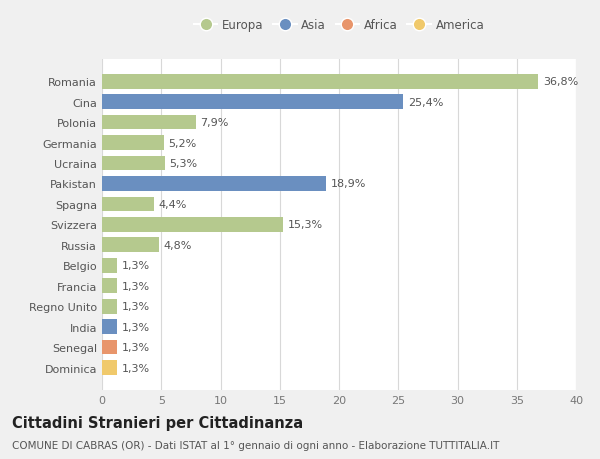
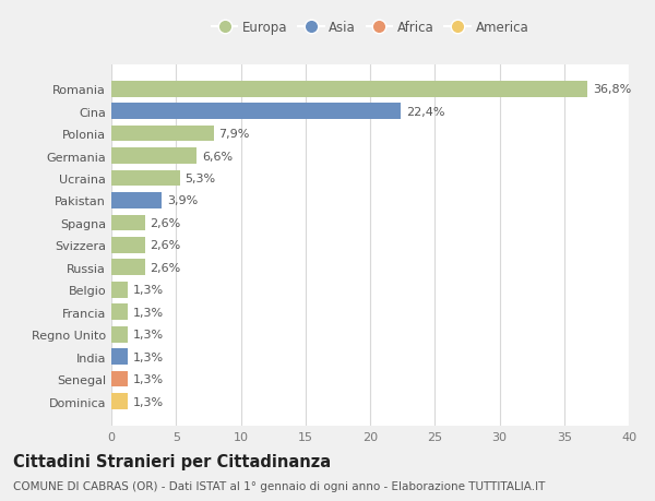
Cina: 25,4% -> 22,4%
Germania: 5,2% -> 6,6%
Pakistan: 18,9% -> 3,9%
Spagna: 4,4% -> 2,6%
Svizzera: 15,3% -> 2,6%
Russia: 4,8% -> 2,6%
